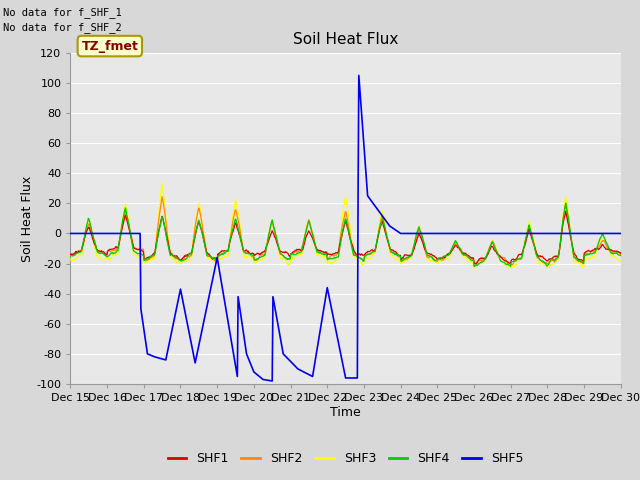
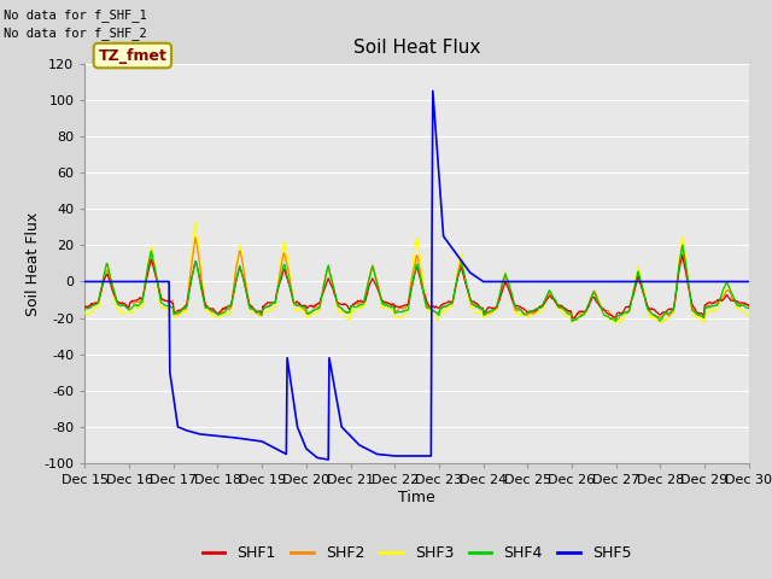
SHF5/Dec 18: -37 -> -85
SHF5/Dec 19: -16 -> -88
SHF5/Dec 22: -36 -> -96
